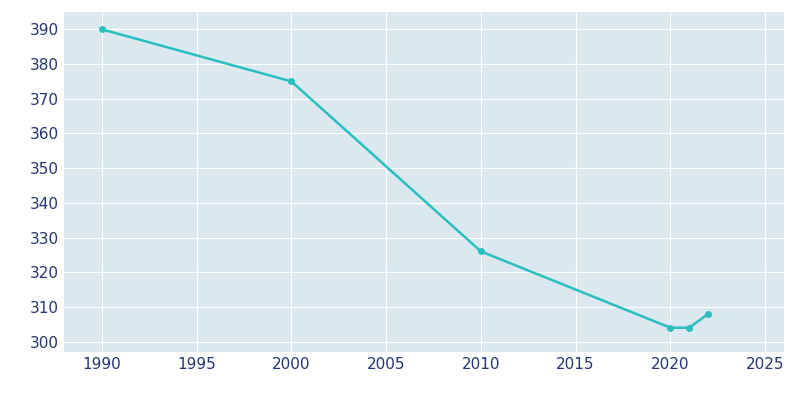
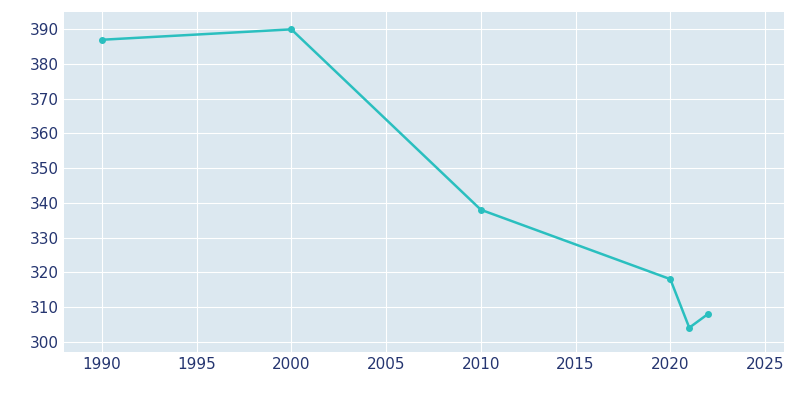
1990: 390 -> 387
2000: 375 -> 390
2010: 326 -> 338
2020: 304 -> 318
